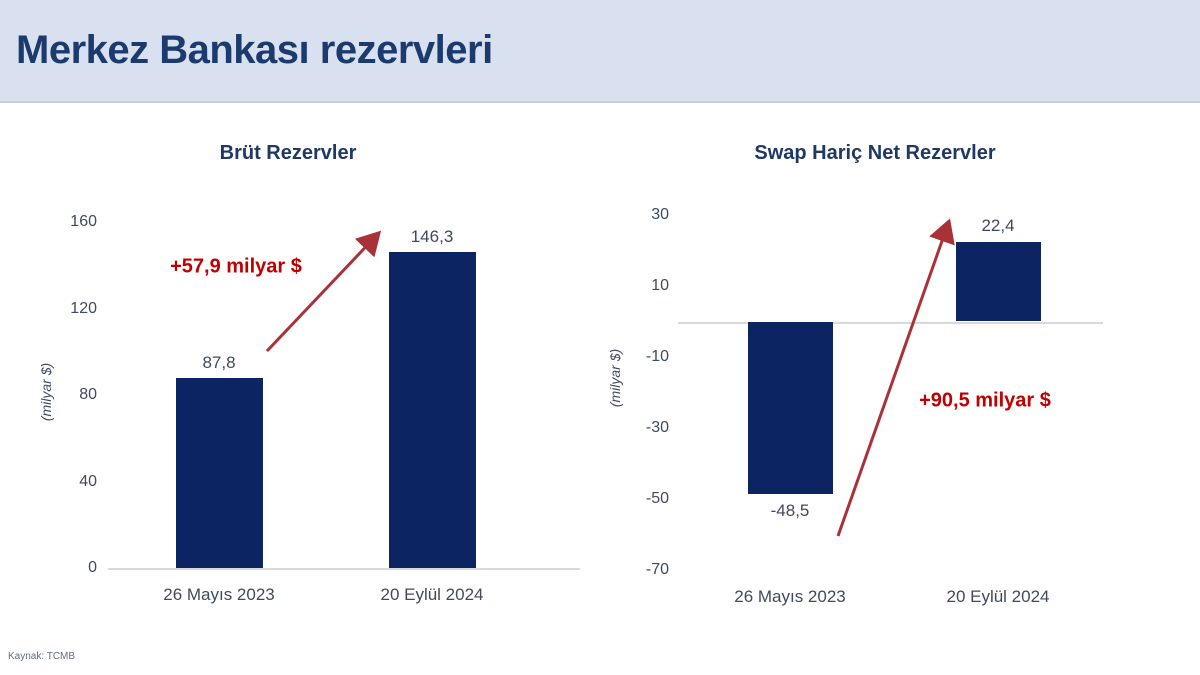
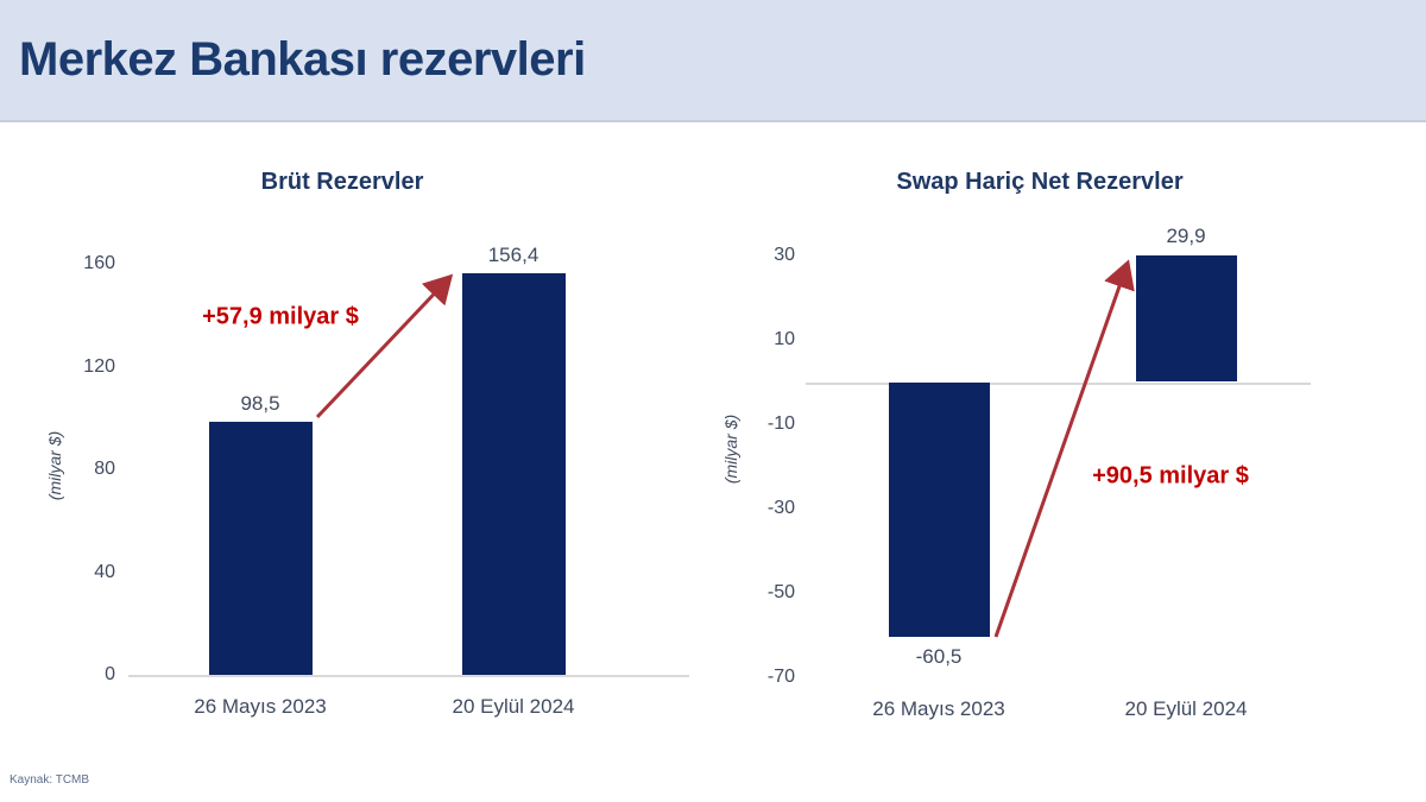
Brüt Rezervler/26 Mayıs 2023: 87,8 -> 98,5
Brüt Rezervler/20 Eylül 2024: 146,3 -> 156,4
Swap Hariç Net Rezervler/26 Mayıs 2023: -48,5 -> -60,5
Swap Hariç Net Rezervler/20 Eylül 2024: 22,4 -> 29,9
